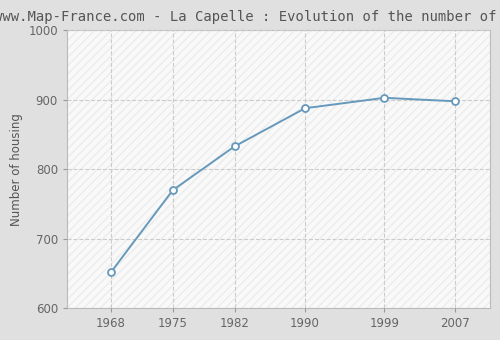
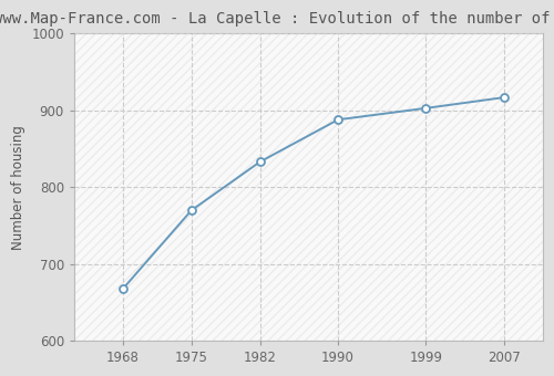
1968: 652 -> 668
2007: 898 -> 917
